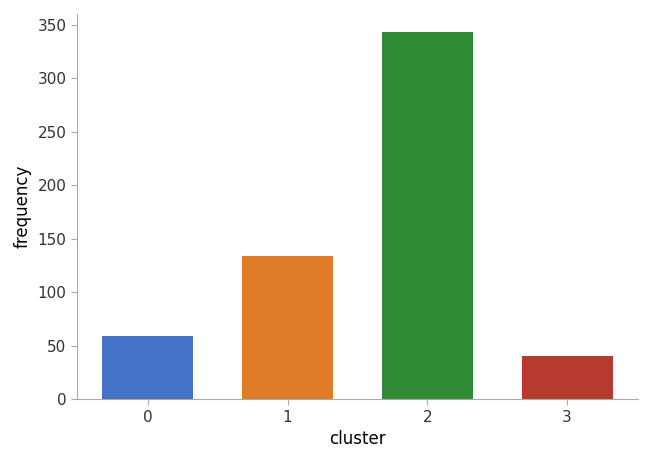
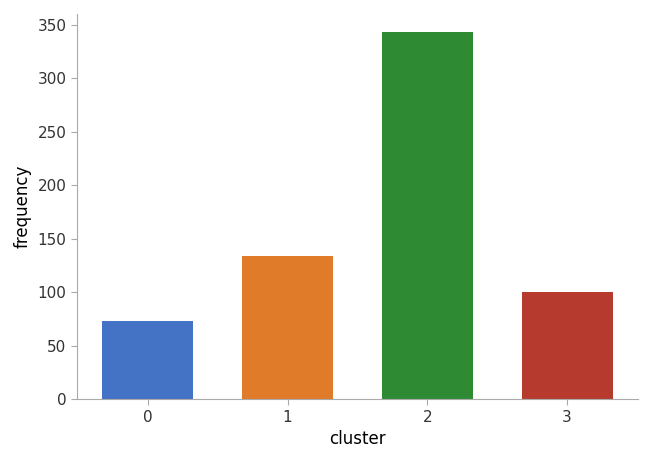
0: 59 -> 73
3: 40 -> 100
